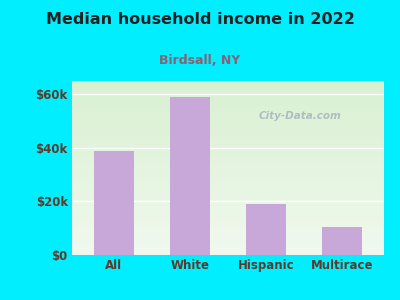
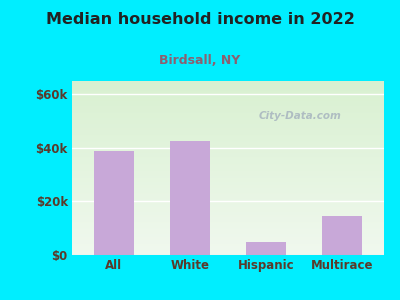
White: $59.0k -> $42.5k
Hispanic: $19.0k -> $5.0k
Multirace: $10.5k -> $14.5k
